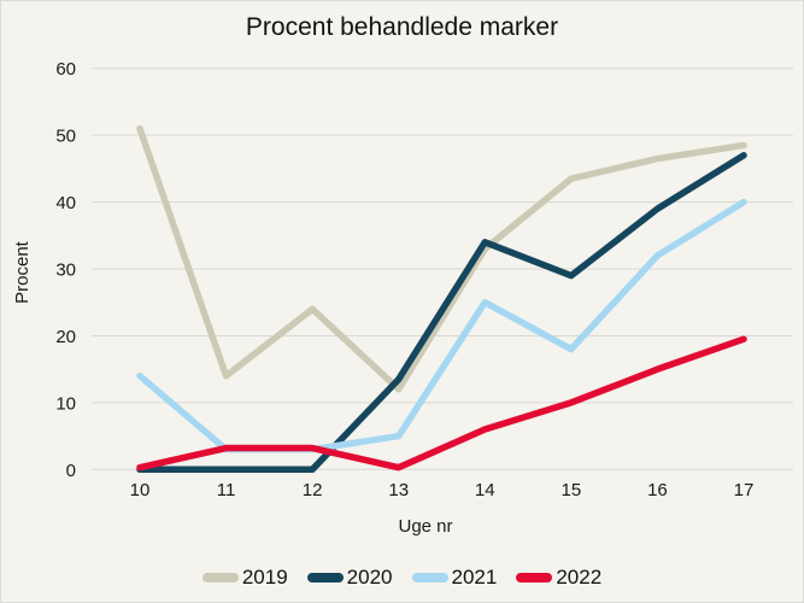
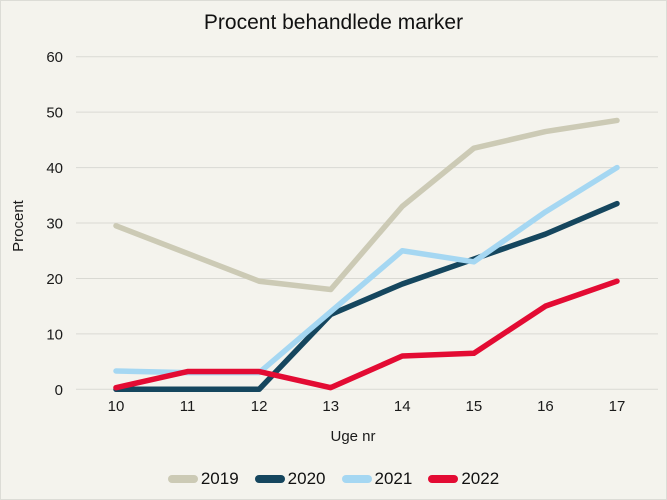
2019/10: 51 -> 30
2021/10: 14 -> 3
2019/11: 14 -> 24
2019/12: 24 -> 20
2019/13: 12 -> 18
2021/13: 5 -> 14
2020/14: 34 -> 19
2020/15: 29 -> 24
2021/15: 18 -> 23
2022/15: 10 -> 6
2020/16: 39 -> 28
2020/17: 47 -> 34
